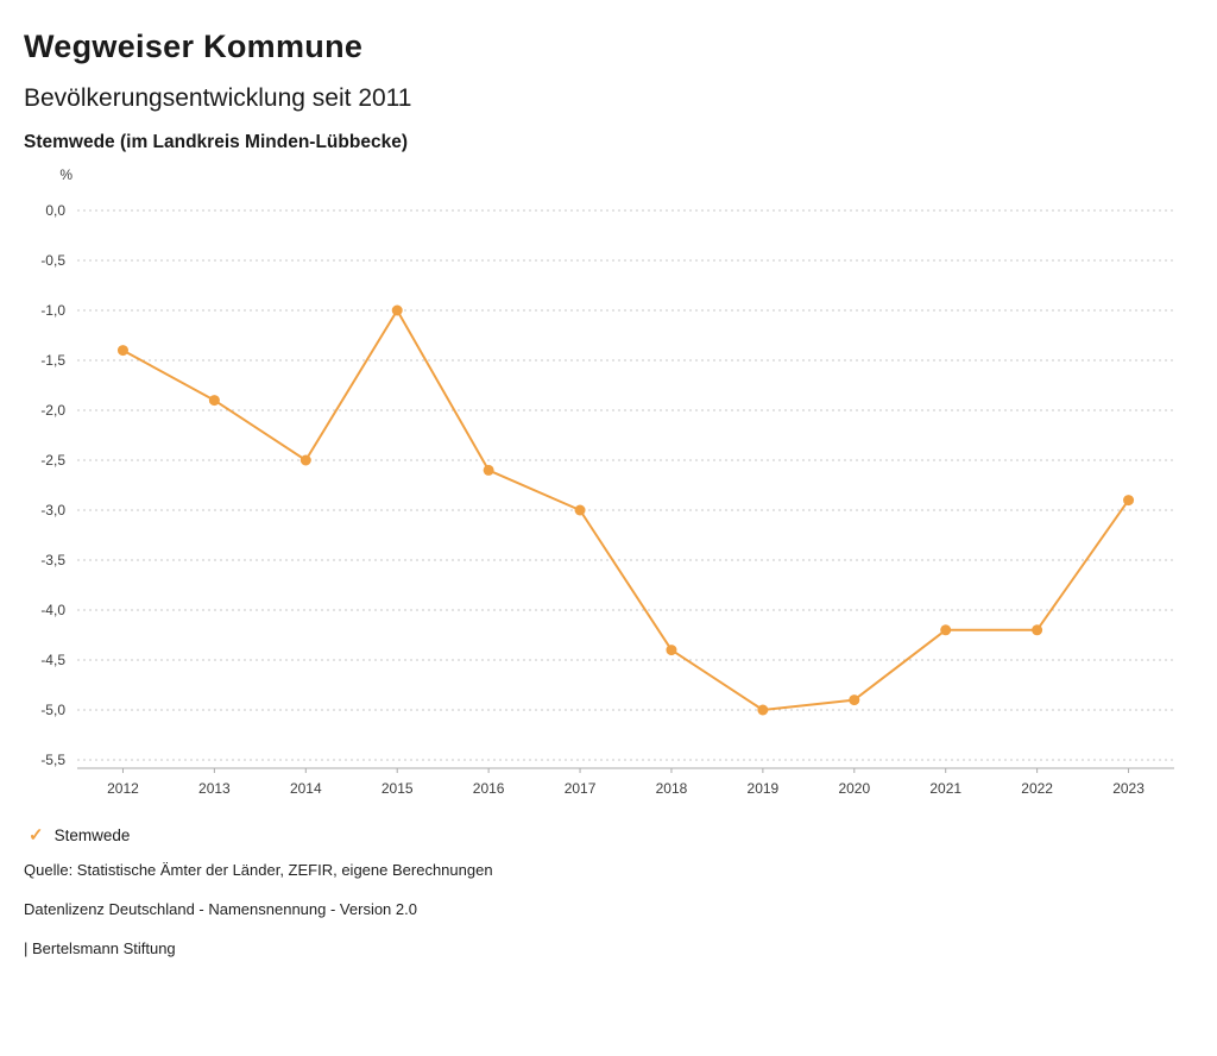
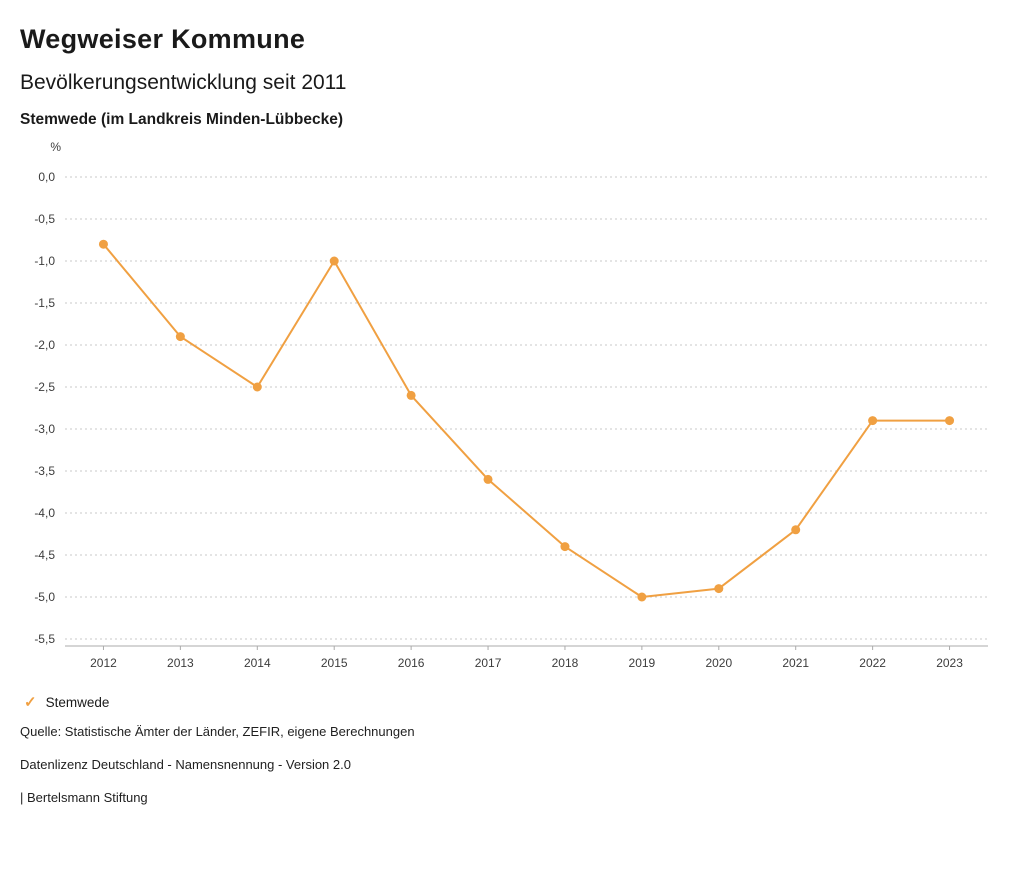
2012: -1,4 -> -0,8
2017: -3,0 -> -3,6
2022: -4,2 -> -2,9
